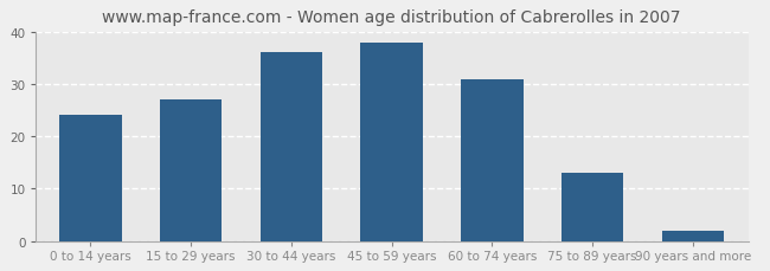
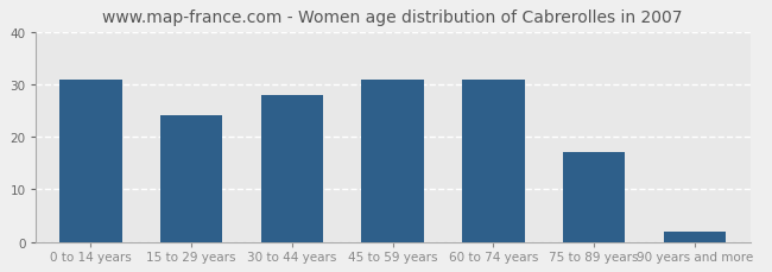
0 to 14 years: 24 -> 31
15 to 29 years: 27 -> 24
30 to 44 years: 36 -> 28
45 to 59 years: 38 -> 31
75 to 89 years: 13 -> 17
